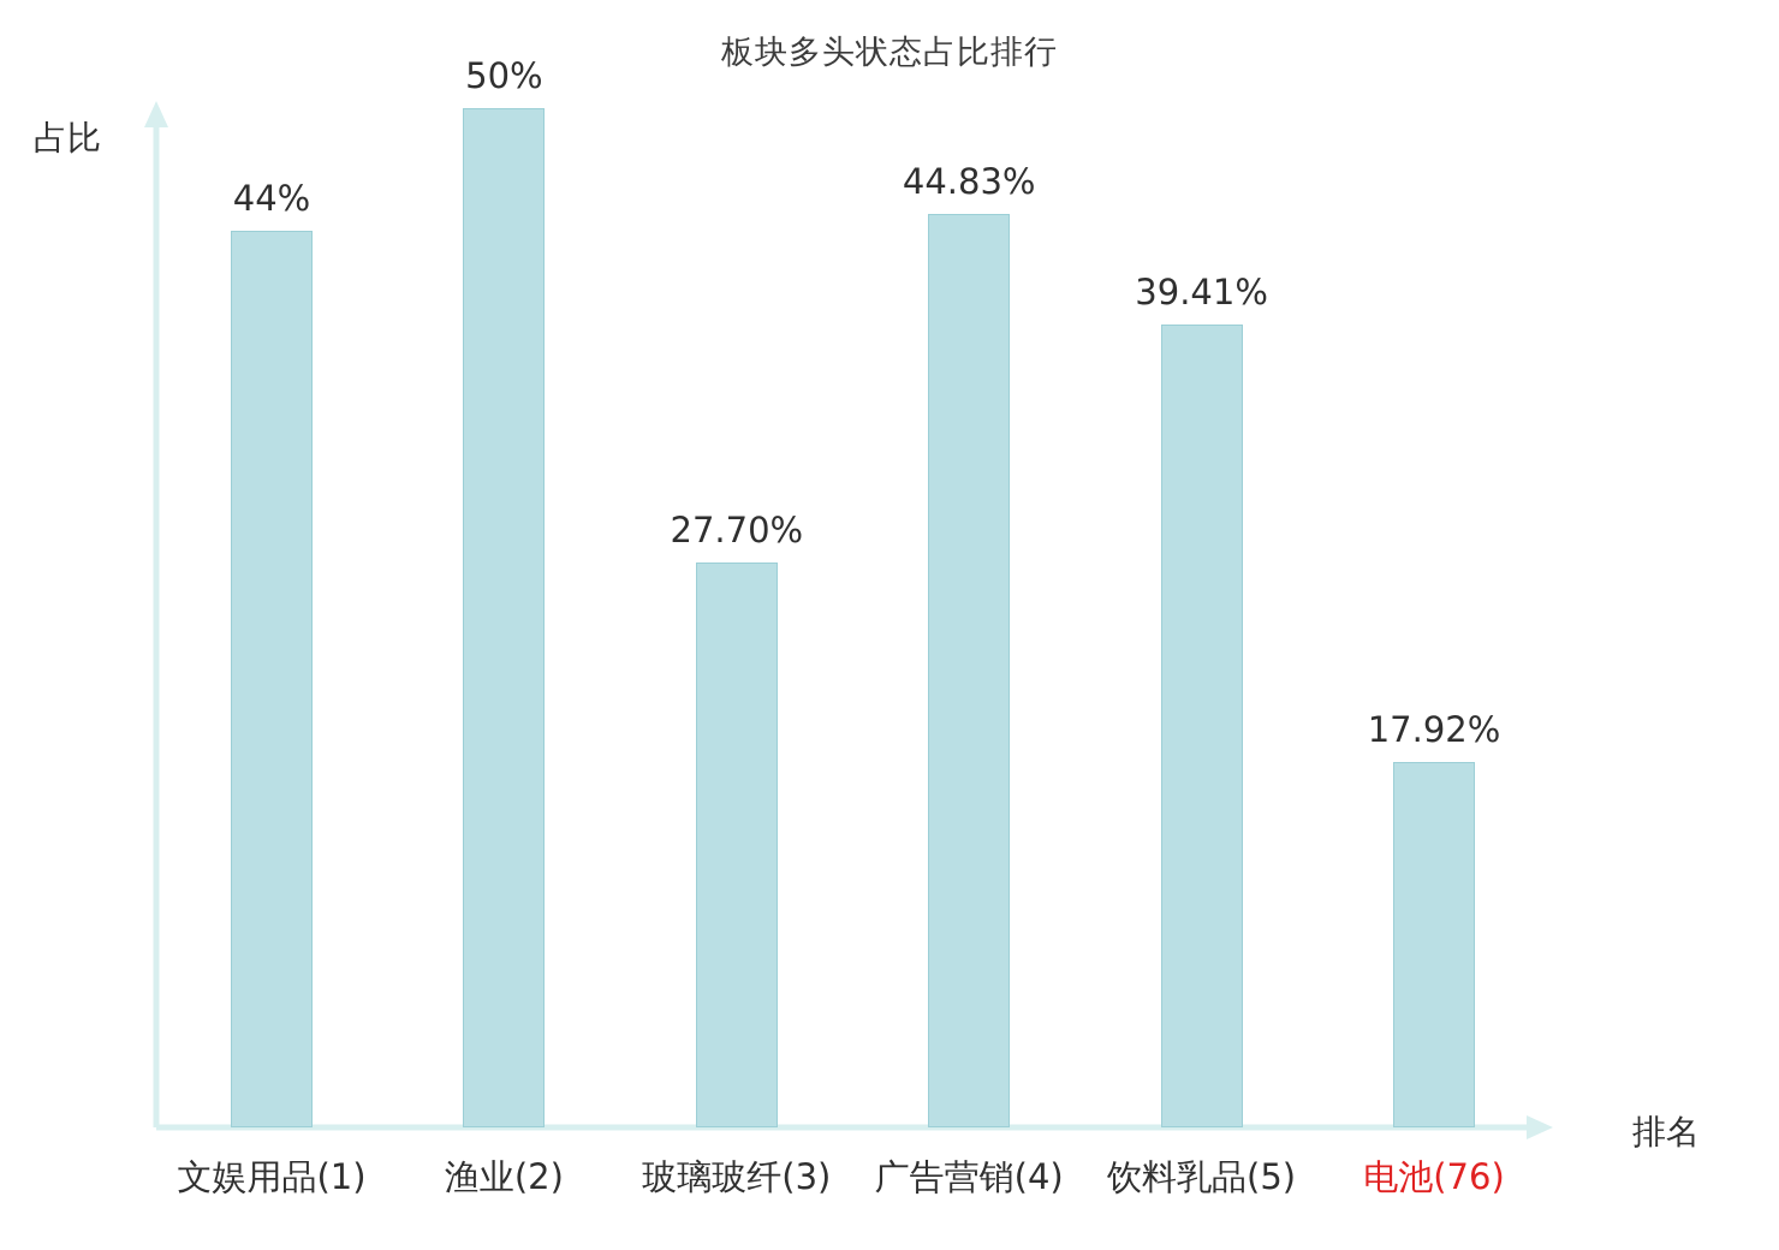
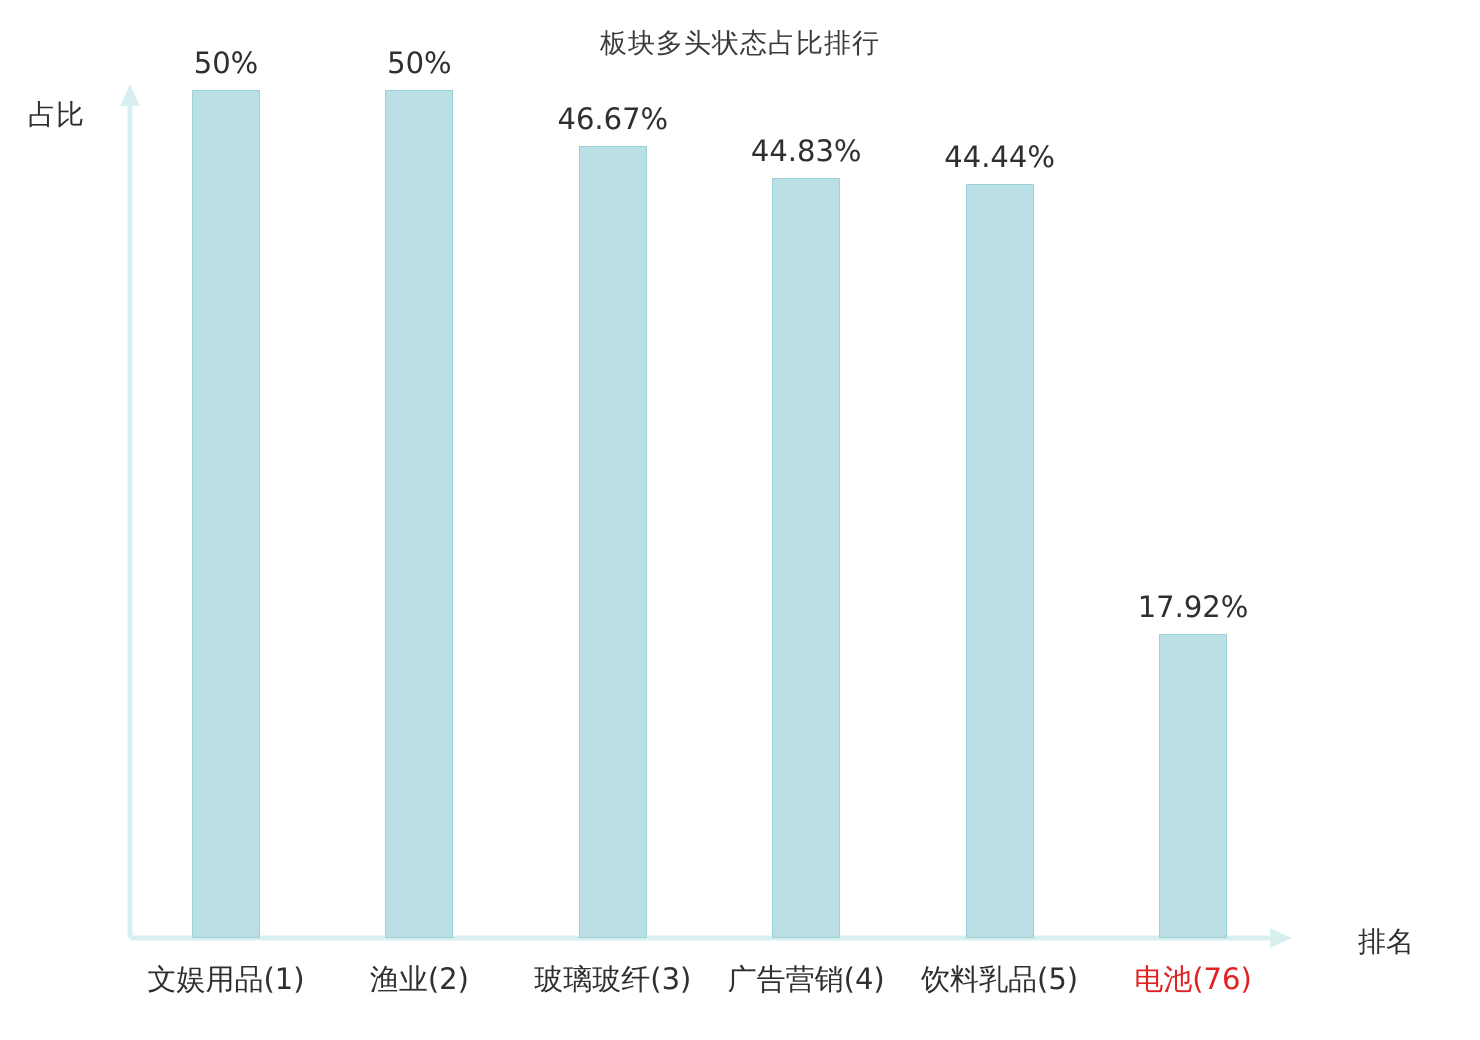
文娱用品(1): 44% -> 50%
玻璃玻纤(3): 27.70% -> 46.67%
饮料乳品(5): 39.41% -> 44.44%
